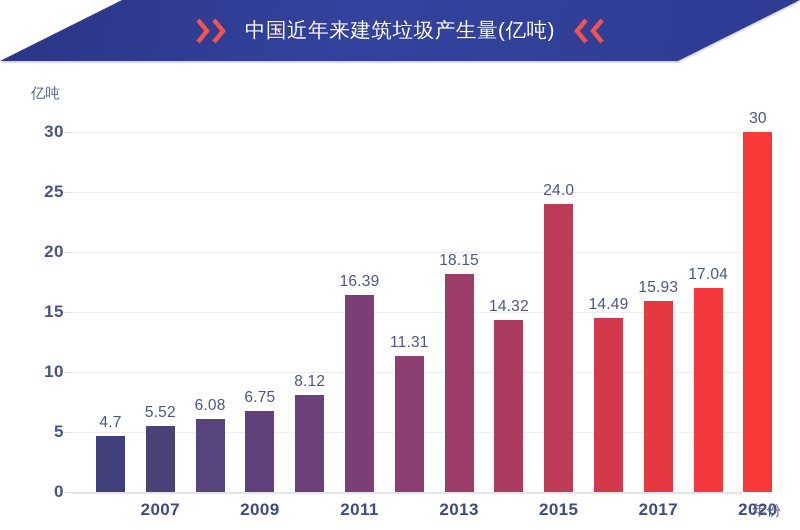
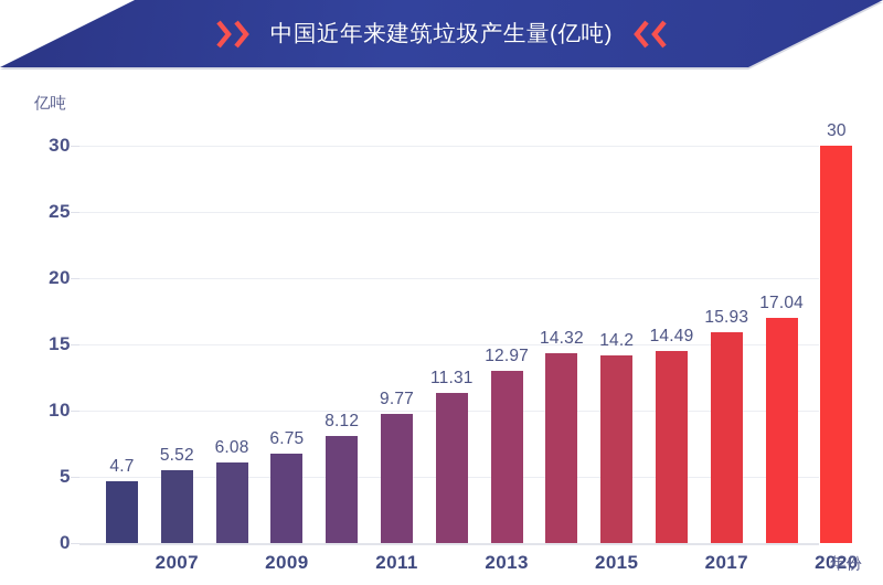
2011: 16.39 -> 9.77
2013: 18.15 -> 12.97
2015: 24.0 -> 14.2
